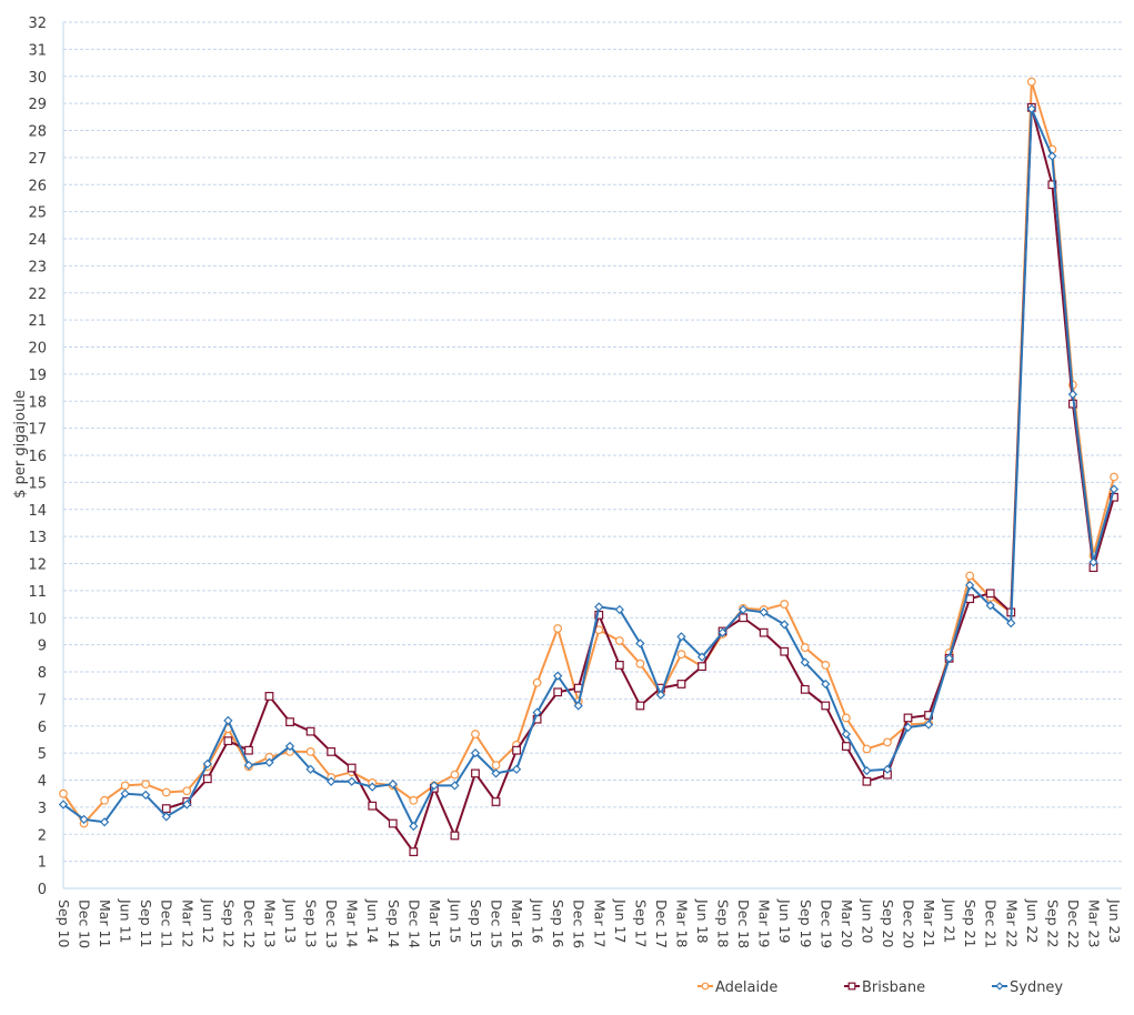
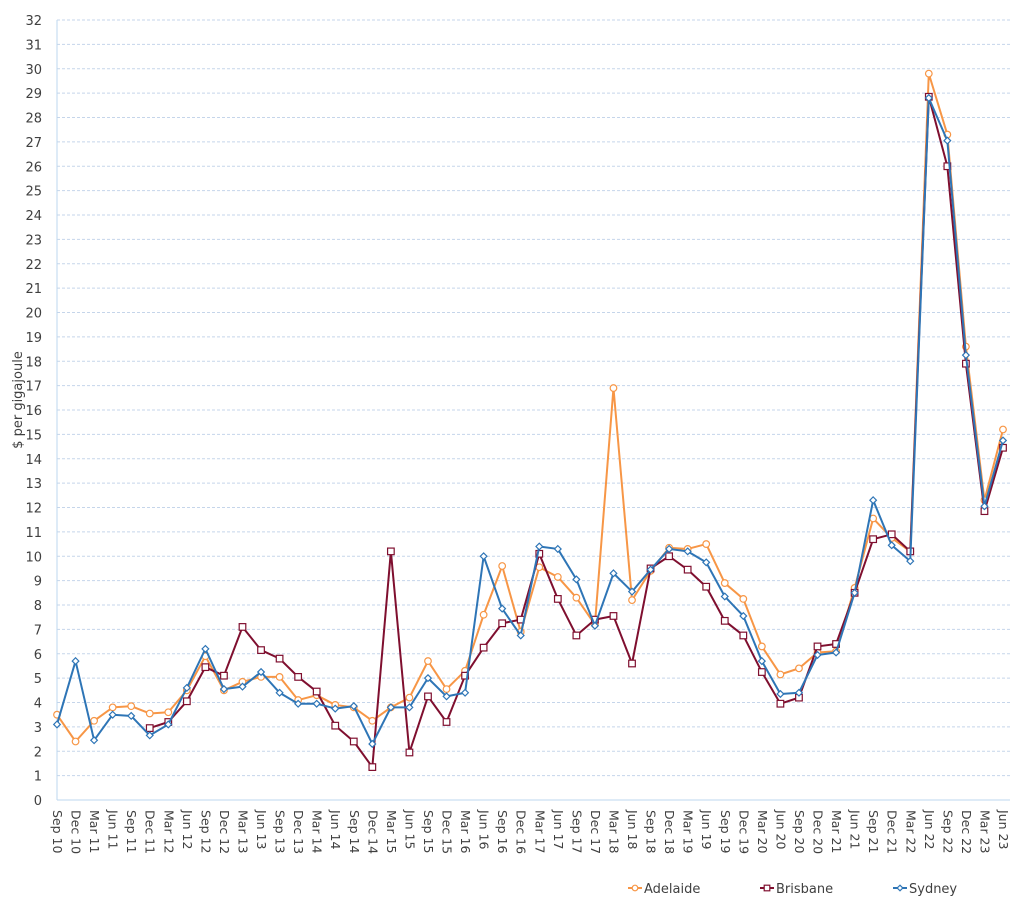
Sydney/Dec 10: 2.5 -> 5.7
Brisbane/Mar 15: 3.7 -> 10.2
Sydney/Jun 16: 6.5 -> 10.0
Adelaide/Mar 18: 8.7 -> 16.9
Brisbane/Jun 18: 8.2 -> 5.6
Sydney/Sep 21: 11.2 -> 12.3
